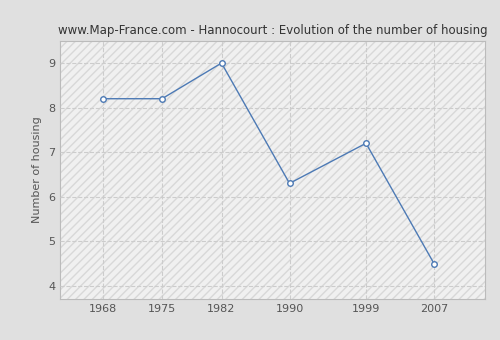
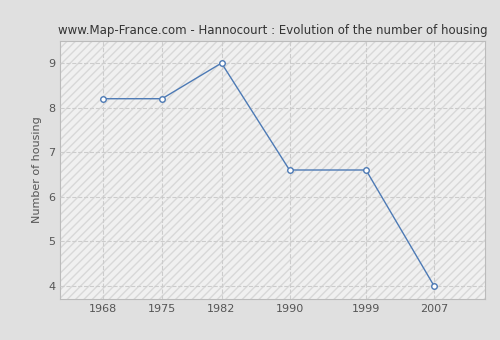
1990: 6.3 -> 6.6
1999: 7.2 -> 6.6
2007: 4.5 -> 4.0
